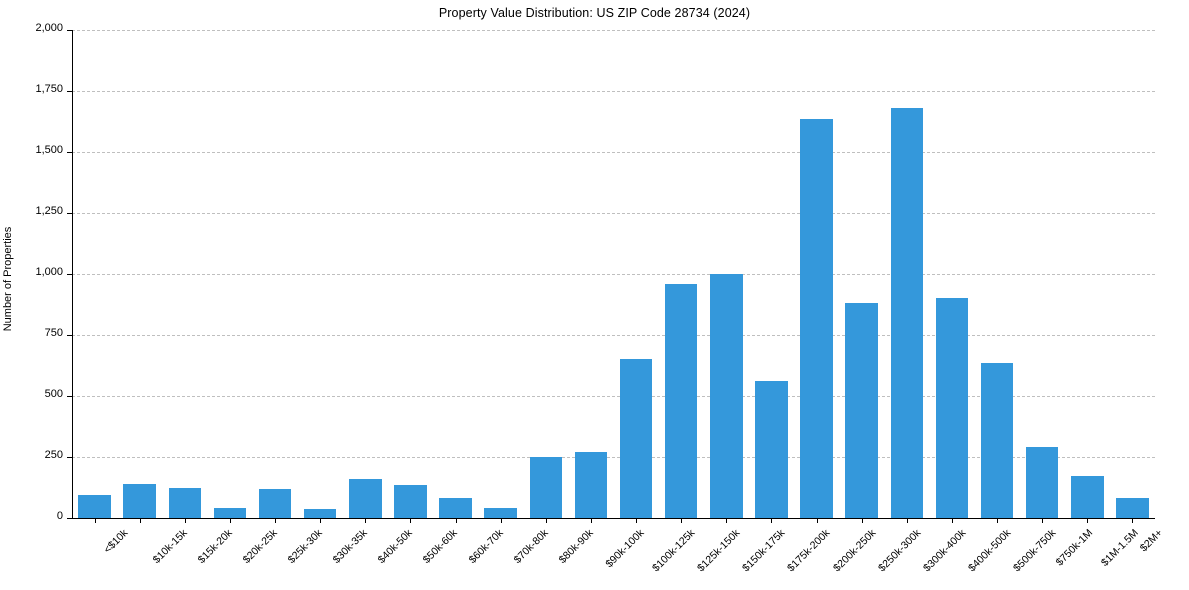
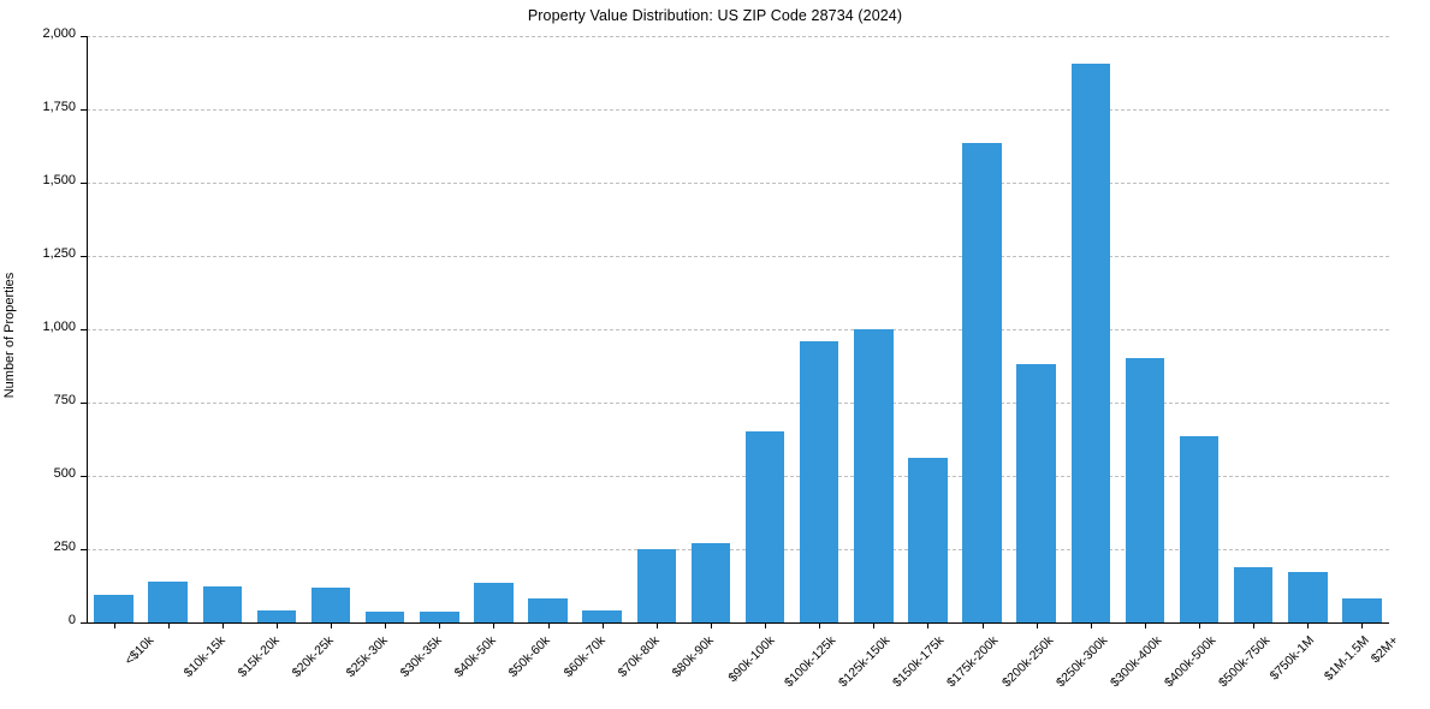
$40k-50k: 160 -> 40
$300k-400k: 1680 -> 1900
$750k-1M: 290 -> 190
